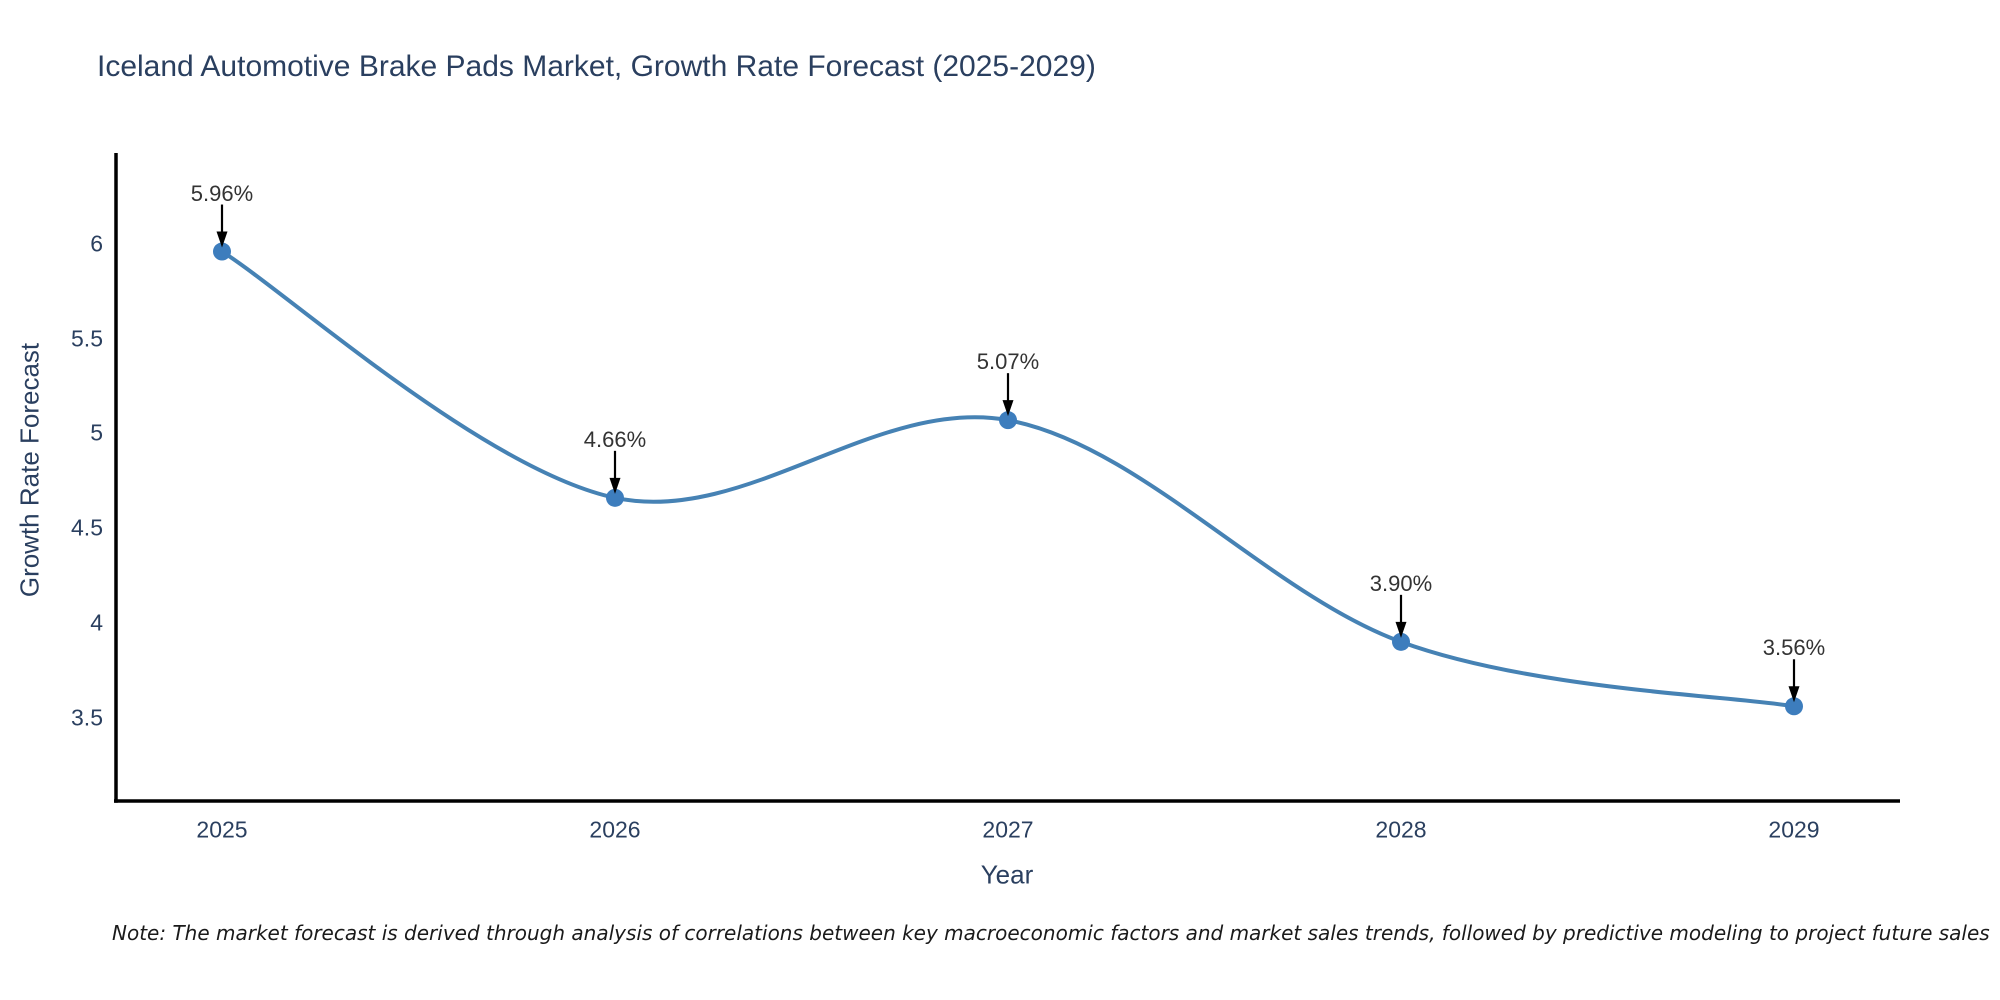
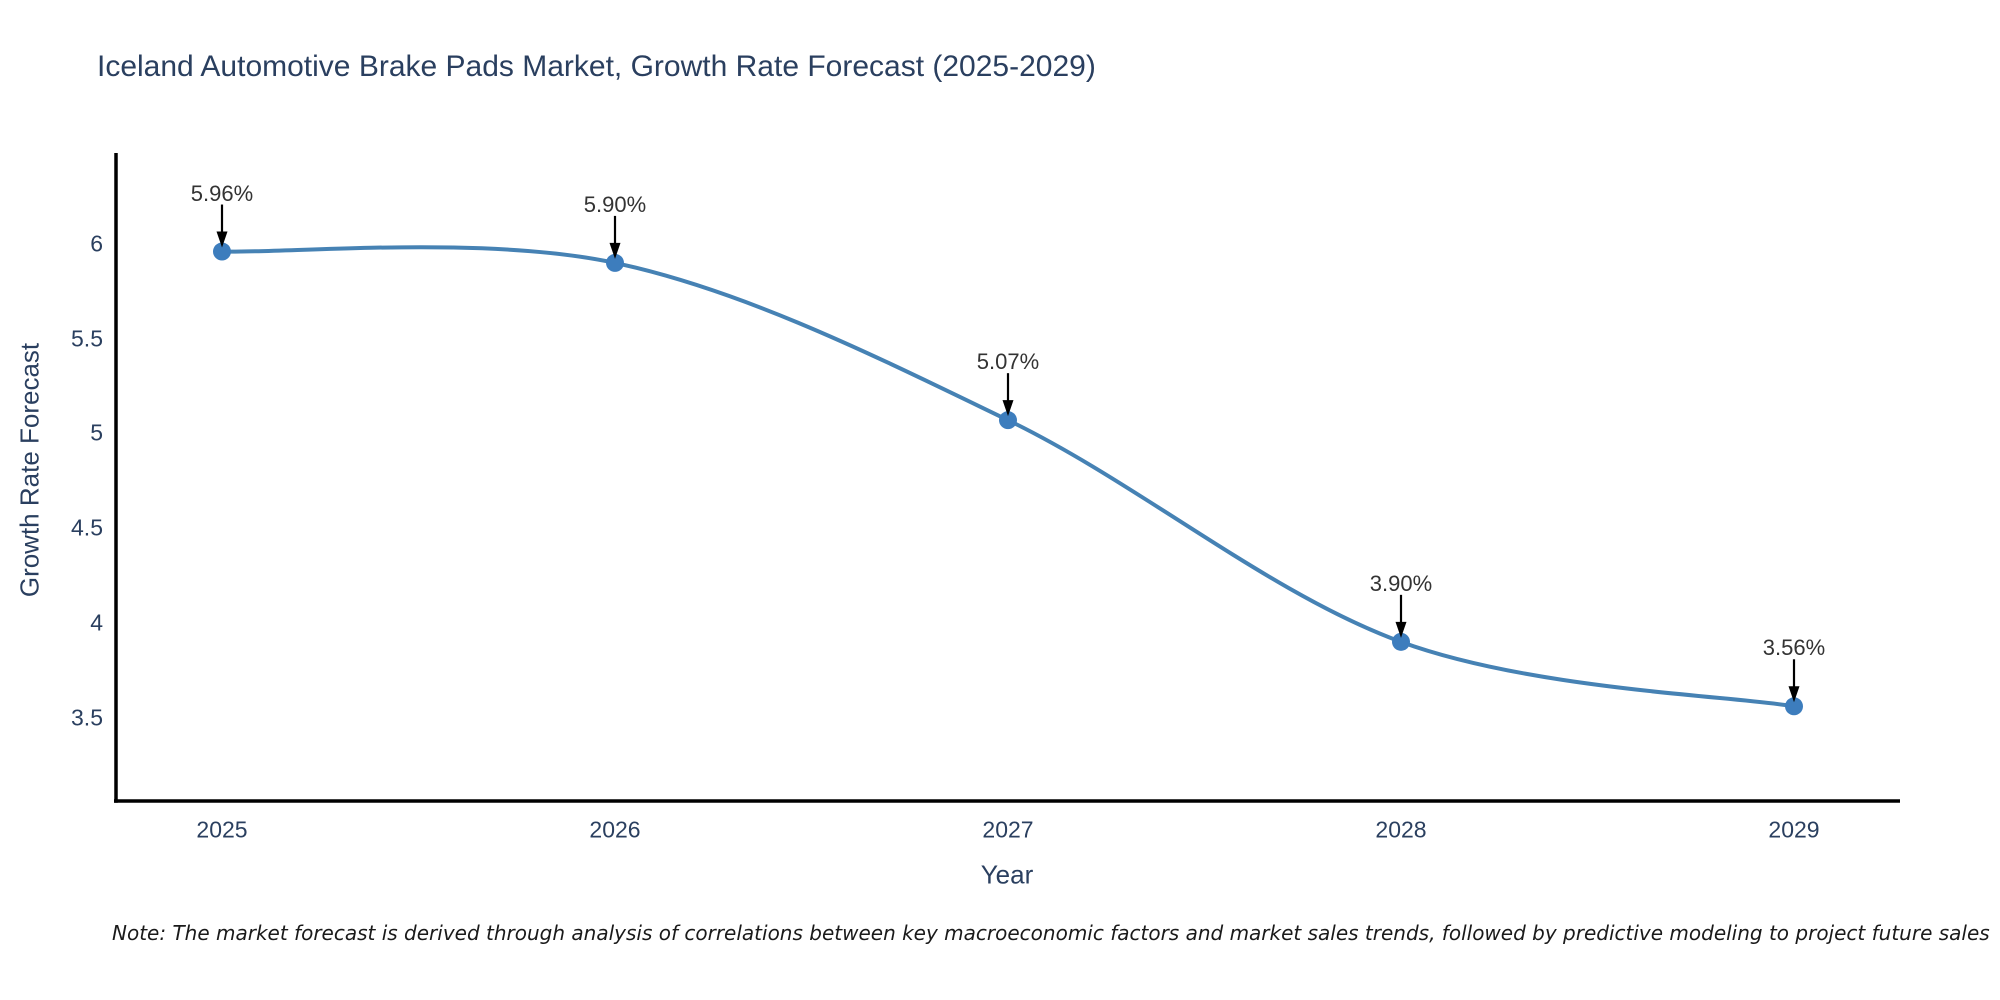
2026: 4.66% -> 5.90%
